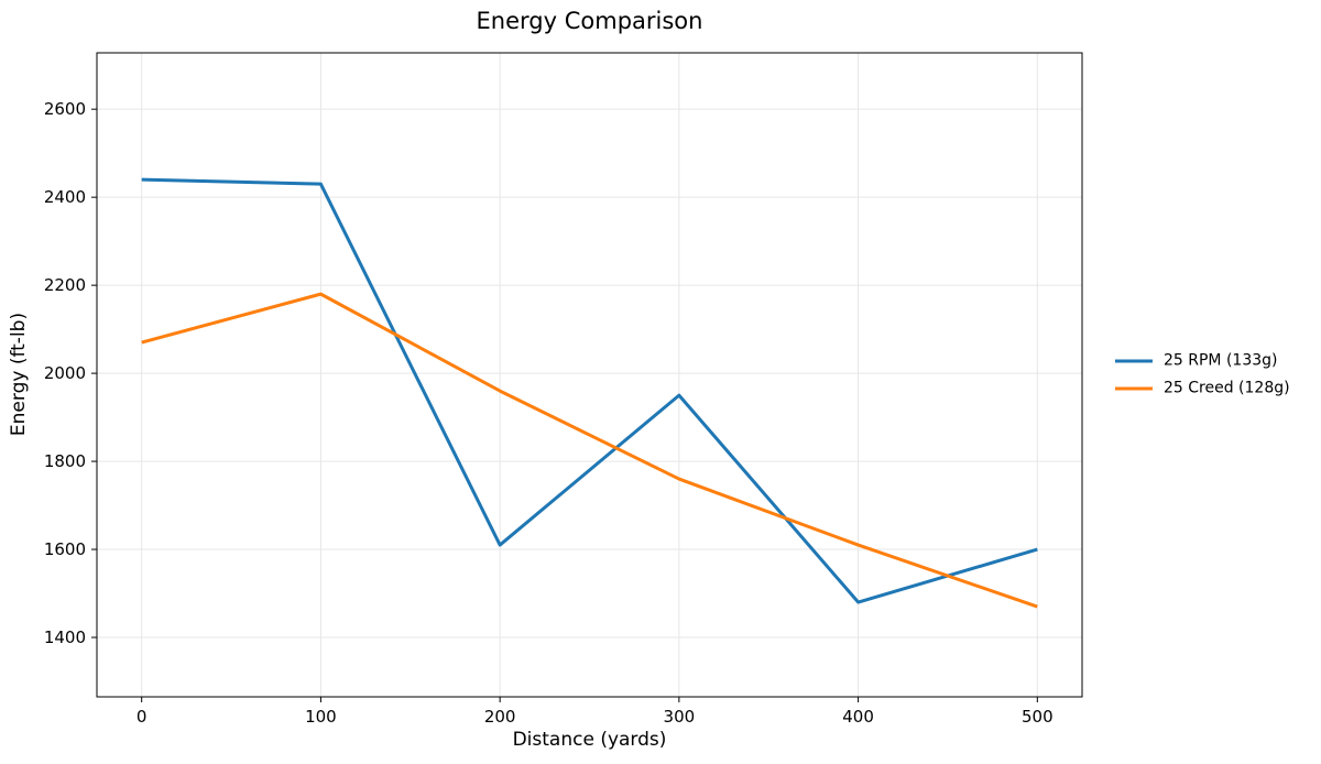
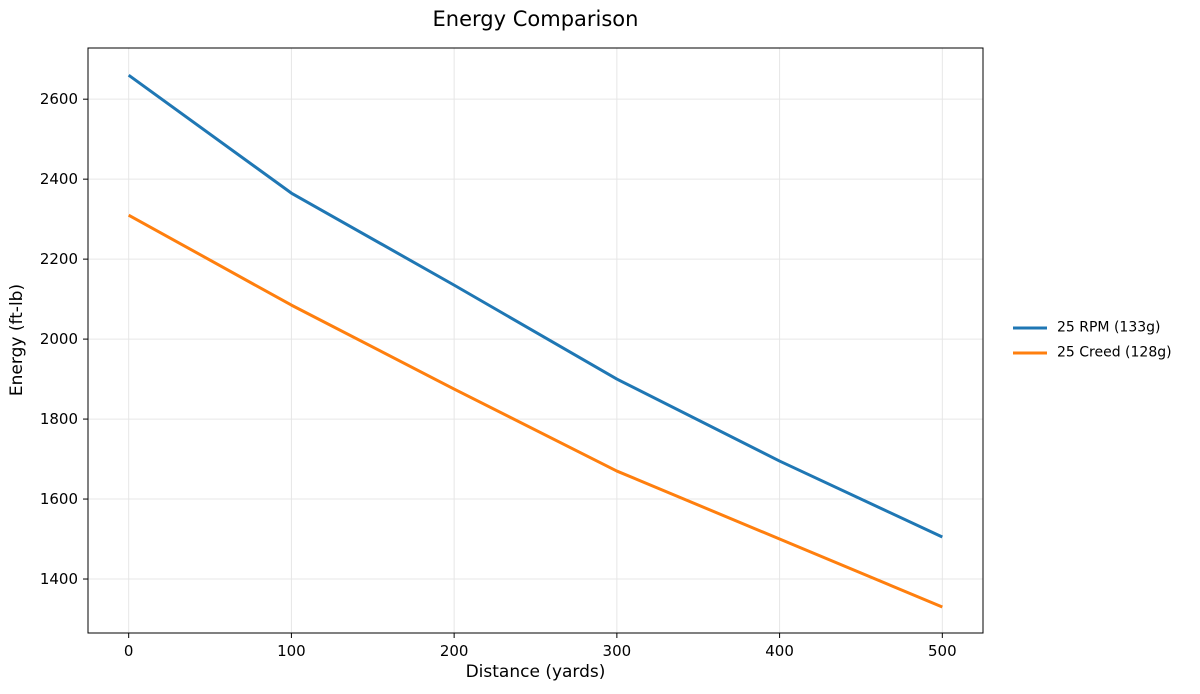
25 RPM (133g)/0: 2440 -> 2660
25 Creed (128g)/0: 2070 -> 2310
25 RPM (133g)/100: 2430 -> 2360
25 Creed (128g)/100: 2180 -> 2080
25 RPM (133g)/200: 1610 -> 2140
25 Creed (128g)/200: 1960 -> 1880
25 RPM (133g)/300: 1950 -> 1900
25 Creed (128g)/300: 1760 -> 1670
25 RPM (133g)/400: 1480 -> 1700
25 Creed (128g)/400: 1610 -> 1500
25 RPM (133g)/500: 1600 -> 1500
25 Creed (128g)/500: 1470 -> 1330
